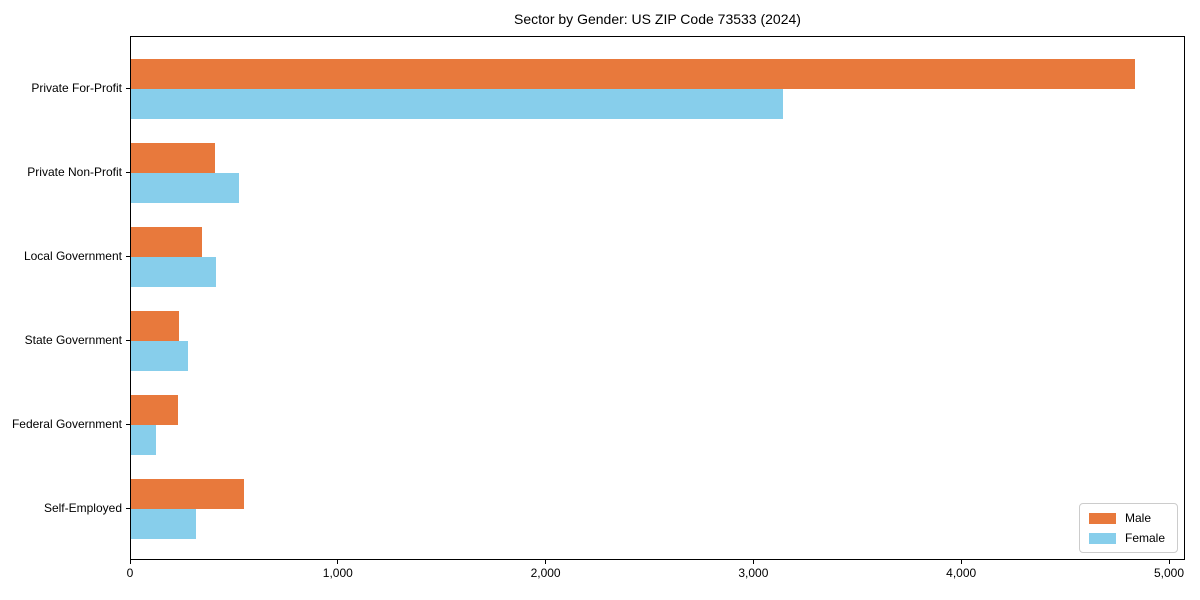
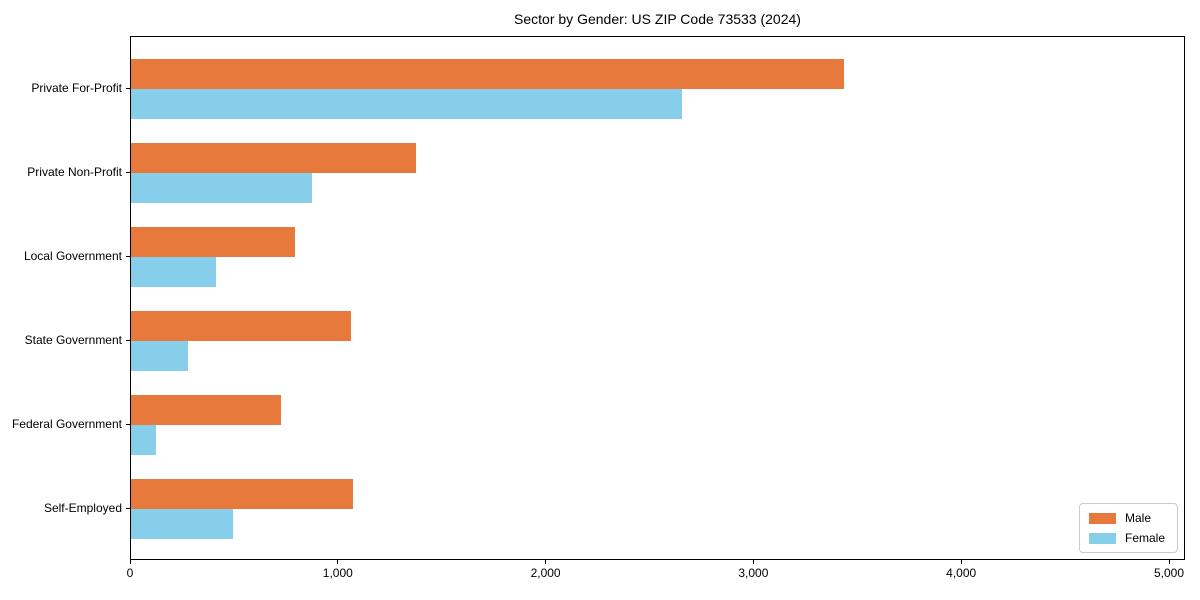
Male/Private For-Profit: 4830 -> 3430
Female/Private For-Profit: 3140 -> 2650
Male/Private Non-Profit: 400 -> 1370
Female/Private Non-Profit: 520 -> 870
Male/Local Government: 340 -> 790
Male/State Government: 230 -> 1060
Male/Federal Government: 220 -> 720
Male/Self-Employed: 540 -> 1070
Female/Self-Employed: 320 -> 490
